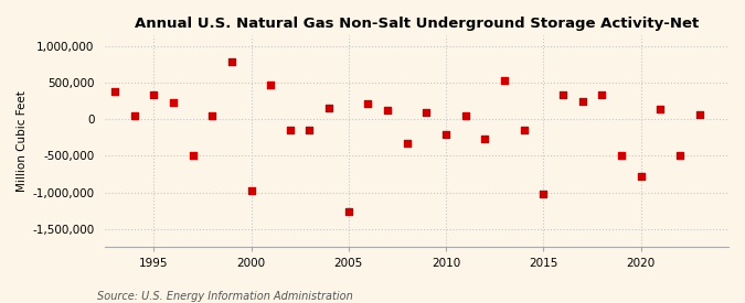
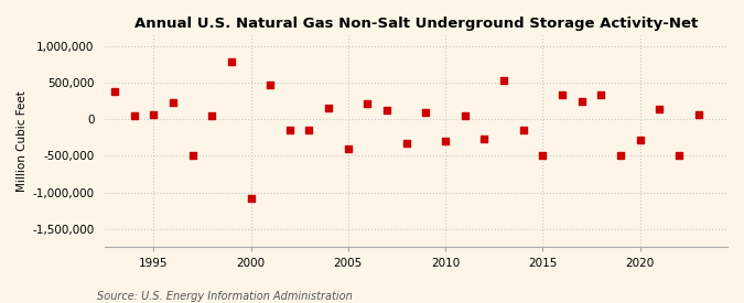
1995: 340,000 -> 60,000
2000: -980,000 -> -1,080,000
2005: -1,260,000 -> -400,000
2010: -200,000 -> -290,000
2015: -1,020,000 -> -490,000
2020: -780,000 -> -280,000
